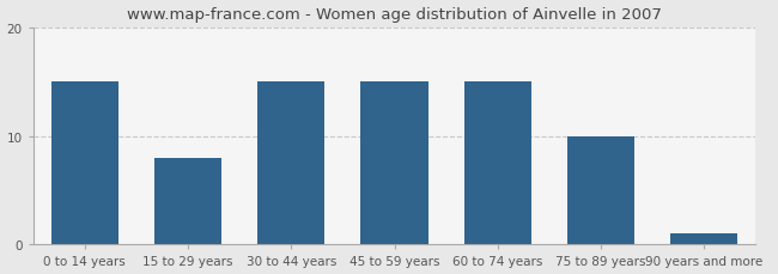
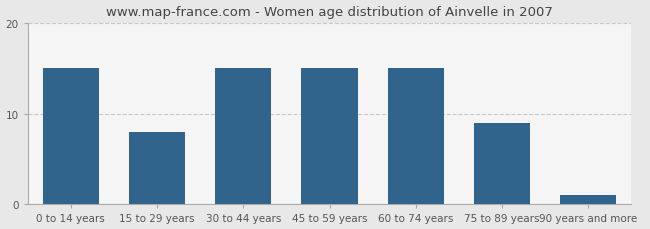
75 to 89 years: 10 -> 9
